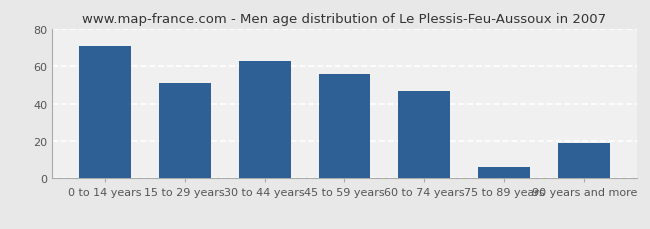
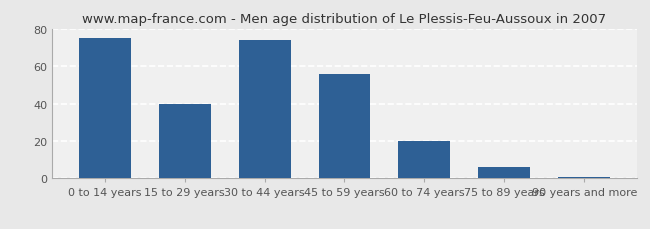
0 to 14 years: 71 -> 75
15 to 29 years: 51 -> 40
30 to 44 years: 63 -> 74
60 to 74 years: 47 -> 20
90 years and more: 19 -> 1
